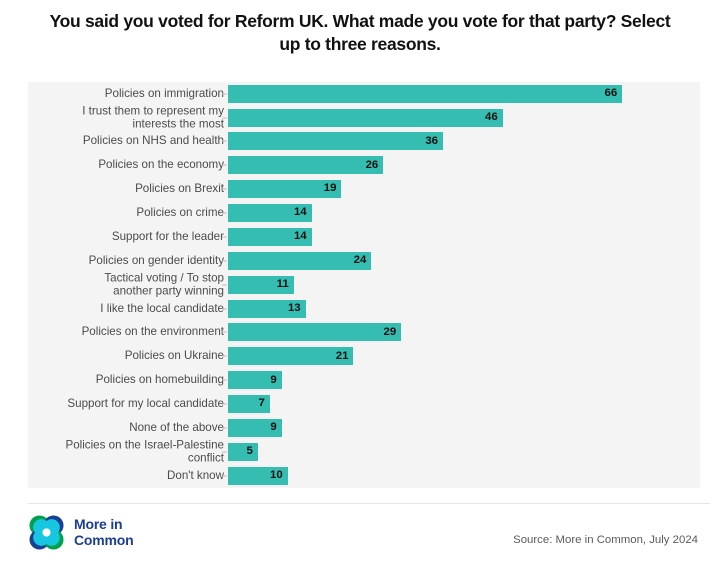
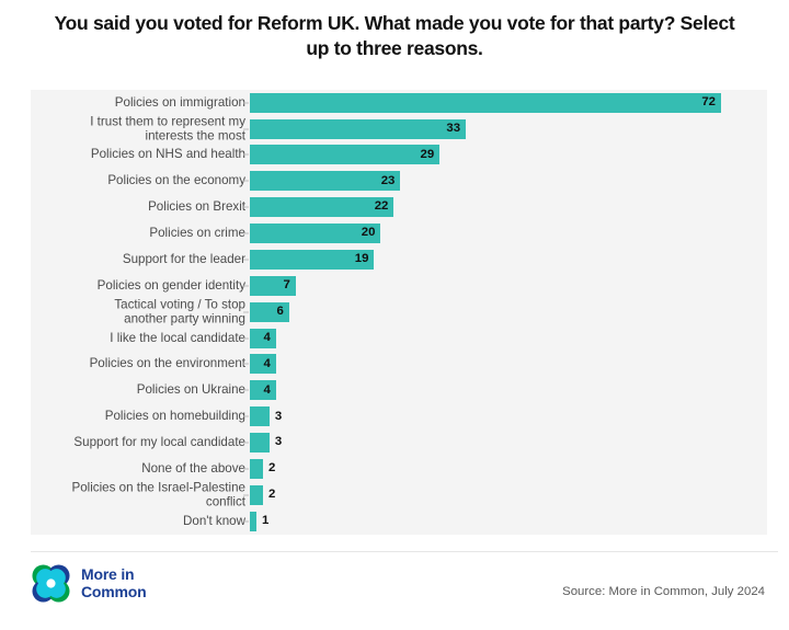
Policies on immigration: 66 -> 72
I trust them to represent my interests the most: 46 -> 33
Policies on NHS and health: 36 -> 29
Policies on the economy: 26 -> 23
Policies on Brexit: 19 -> 22
Policies on crime: 14 -> 20
Support for the leader: 14 -> 19
Policies on gender identity: 24 -> 7
Tactical voting / To stop another party winning: 11 -> 6
I like the local candidate: 13 -> 4
Policies on the environment: 29 -> 4
Policies on Ukraine: 21 -> 4
Policies on homebuilding: 9 -> 3
Support for my local candidate: 7 -> 3
None of the above: 9 -> 2
Policies on the Israel-Palestine conflict: 5 -> 2
Don't know: 10 -> 1
